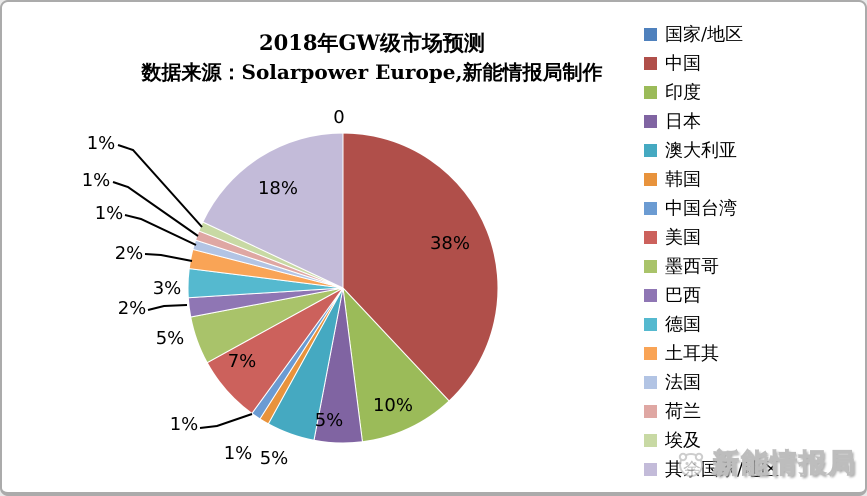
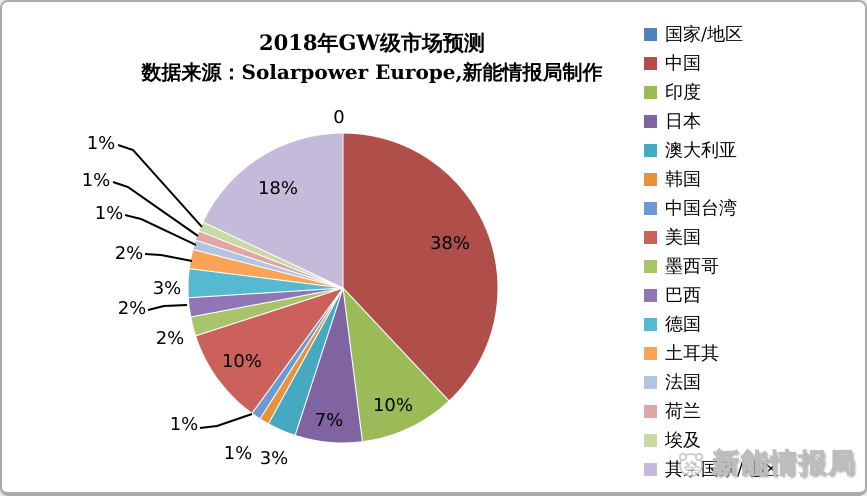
日本: 5% -> 7%
澳大利亚: 5% -> 3%
美国: 7% -> 10%
墨西哥: 5% -> 2%
